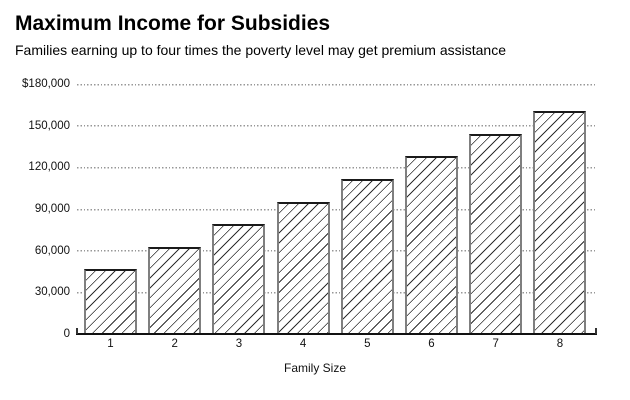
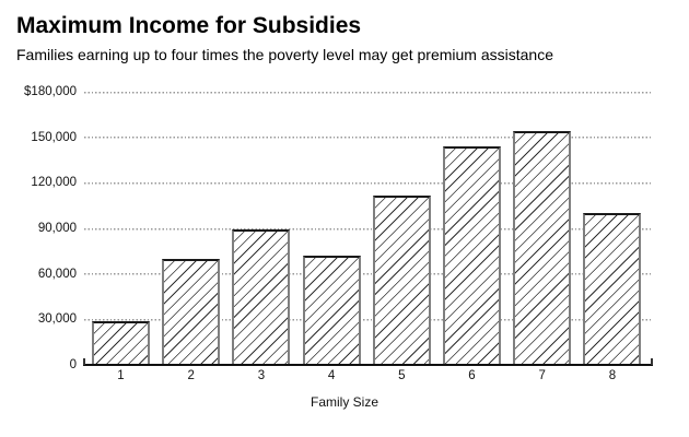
1: $47000 -> $29000
2: $63000 -> $70000
3: $79000 -> $89000
4: $95000 -> $72000
6: $128000 -> $144000
7: $144000 -> $154000
8: $160000 -> $100000
